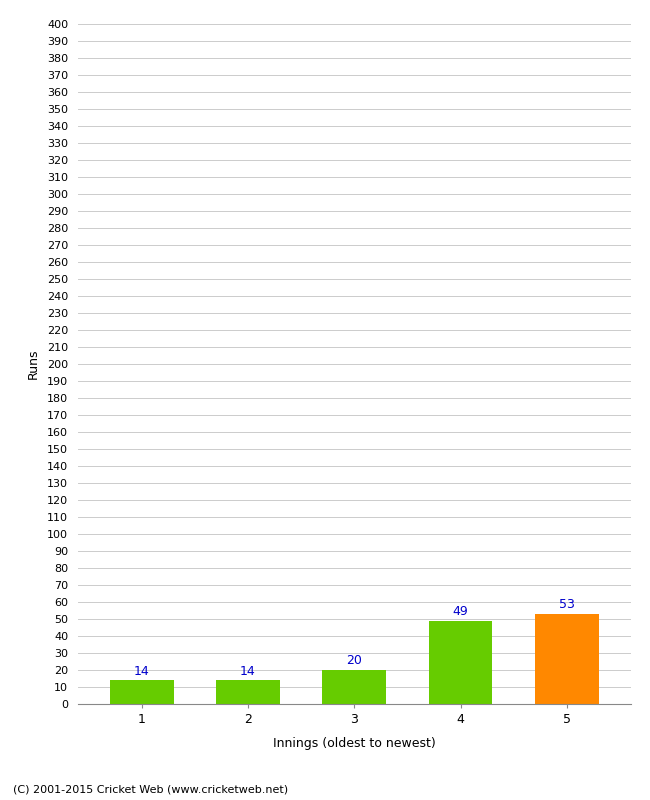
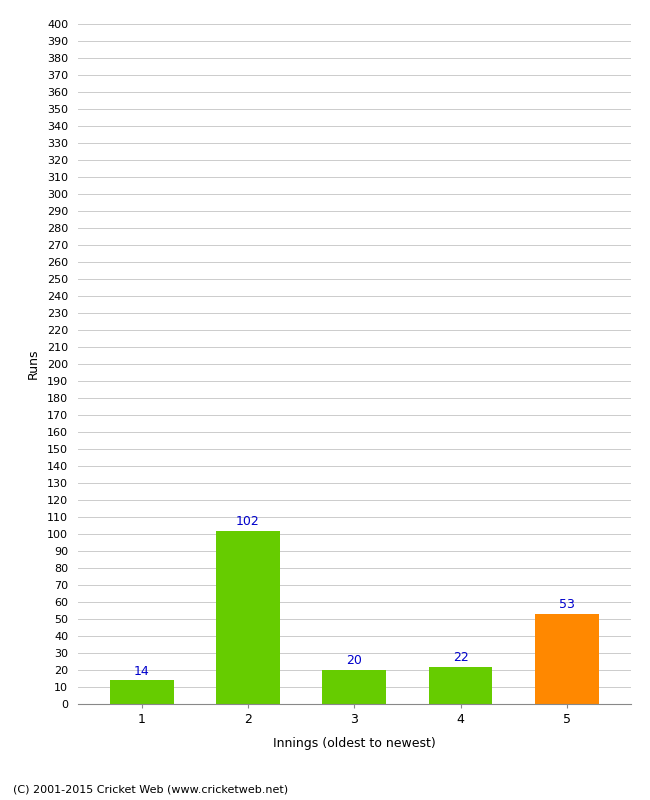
2: 14 -> 102
4: 49 -> 22
